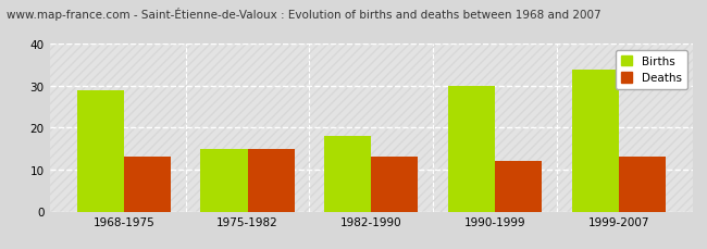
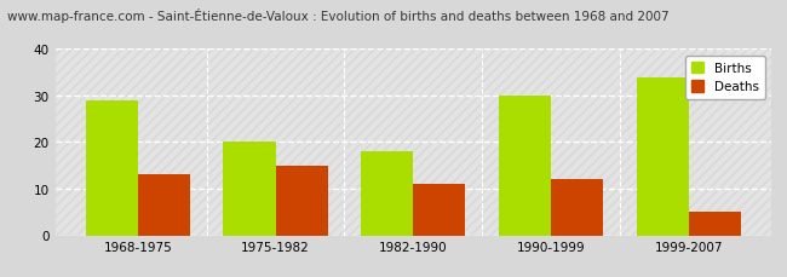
Births/1975-1982: 15 -> 20
Deaths/1982-1990: 13 -> 11
Deaths/1999-2007: 13 -> 5
